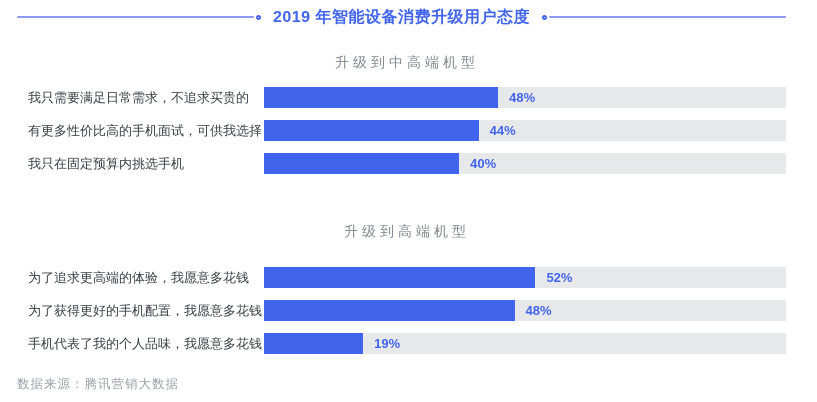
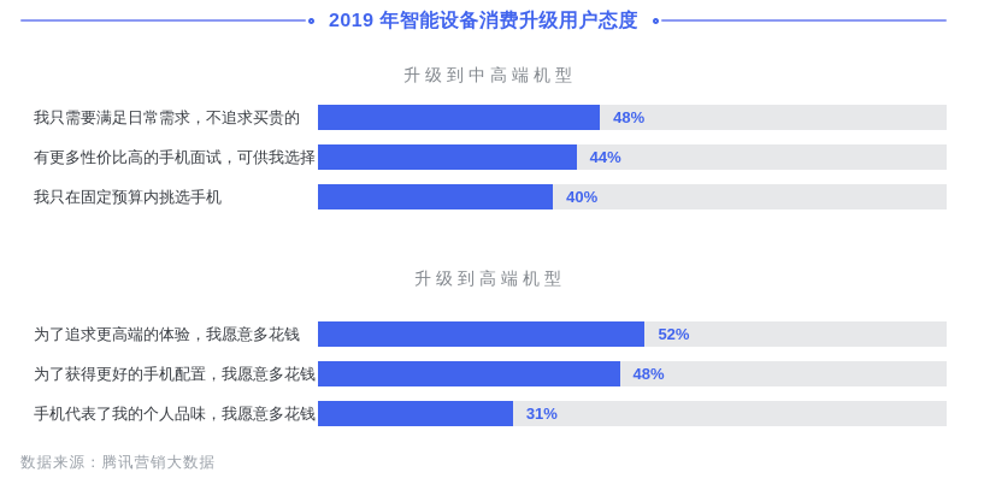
升级到高端机型/手机代表了我的个人品味，我愿意多花钱: 19% -> 31%
